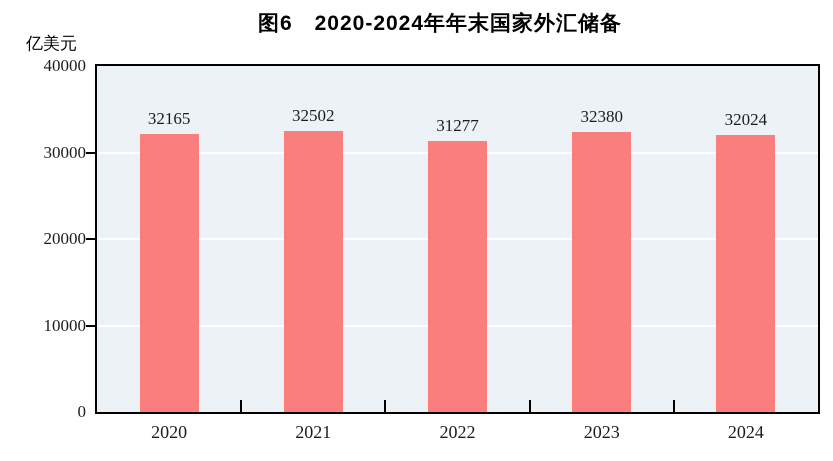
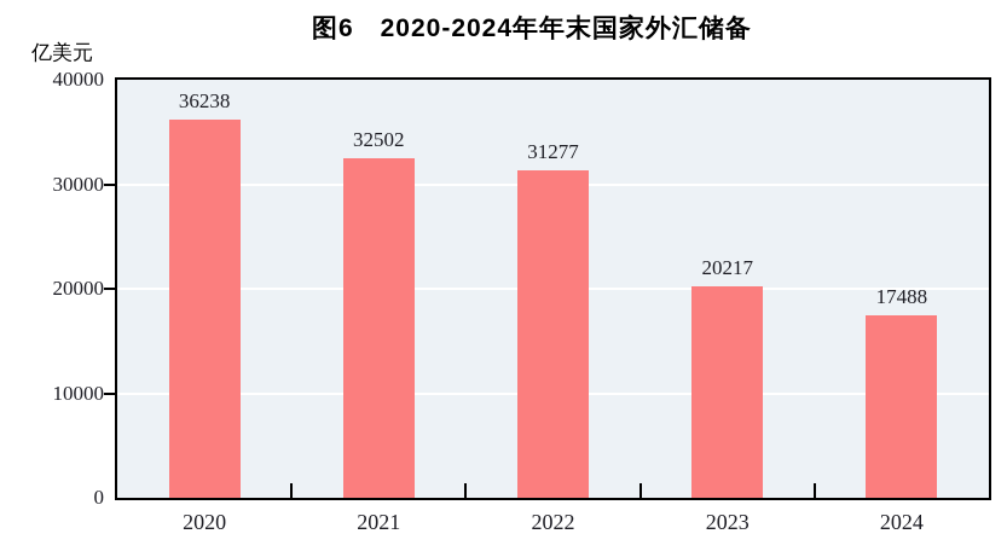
2020: 32165 -> 36238
2023: 32380 -> 20217
2024: 32024 -> 17488
